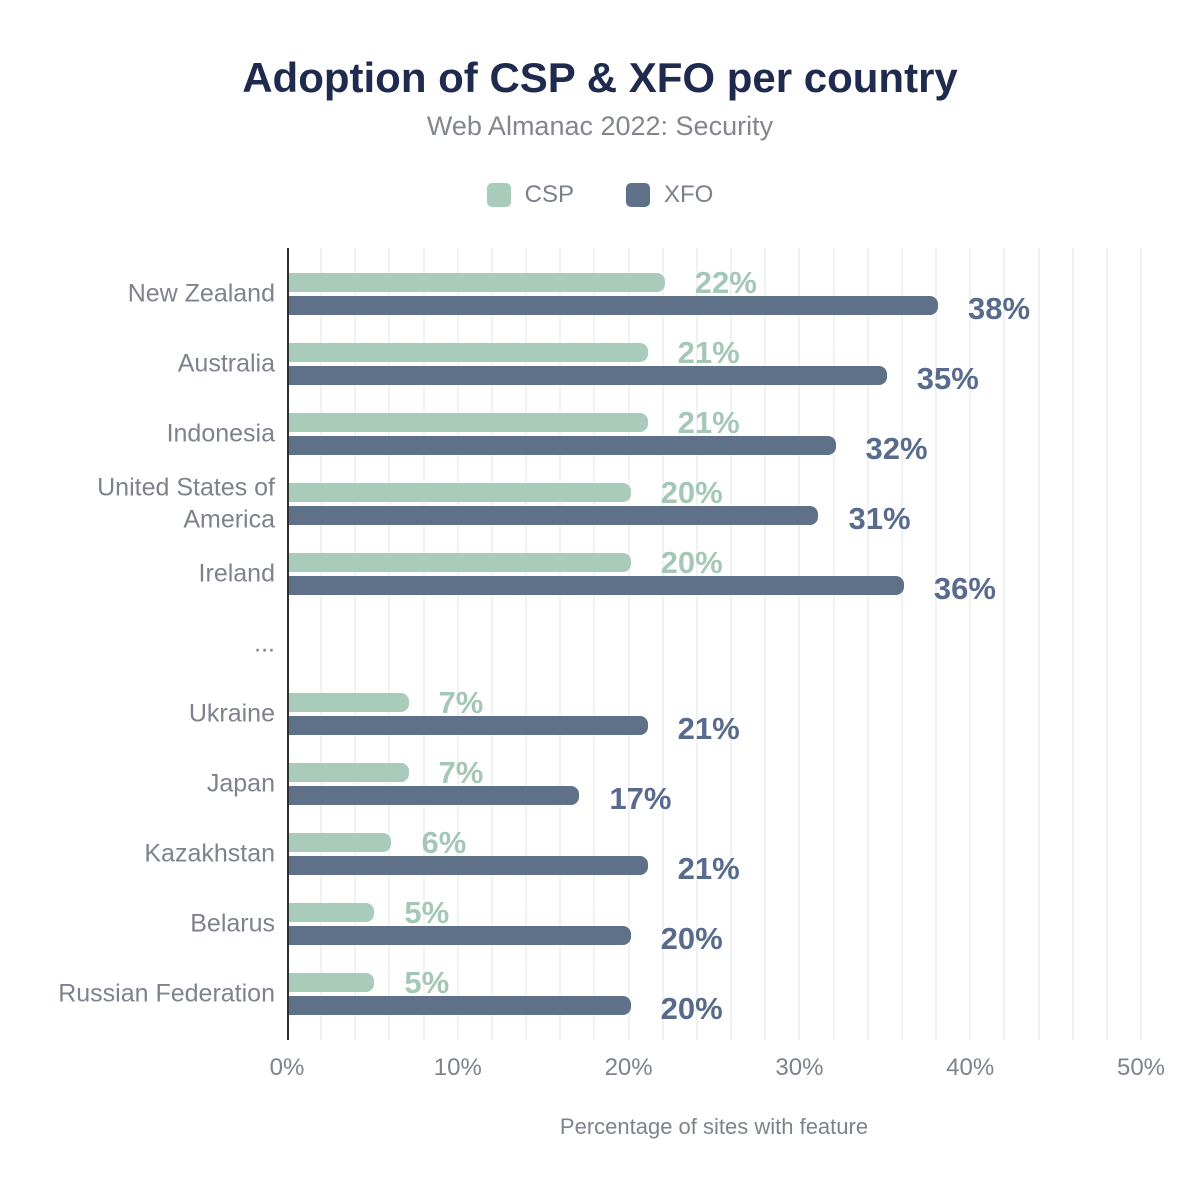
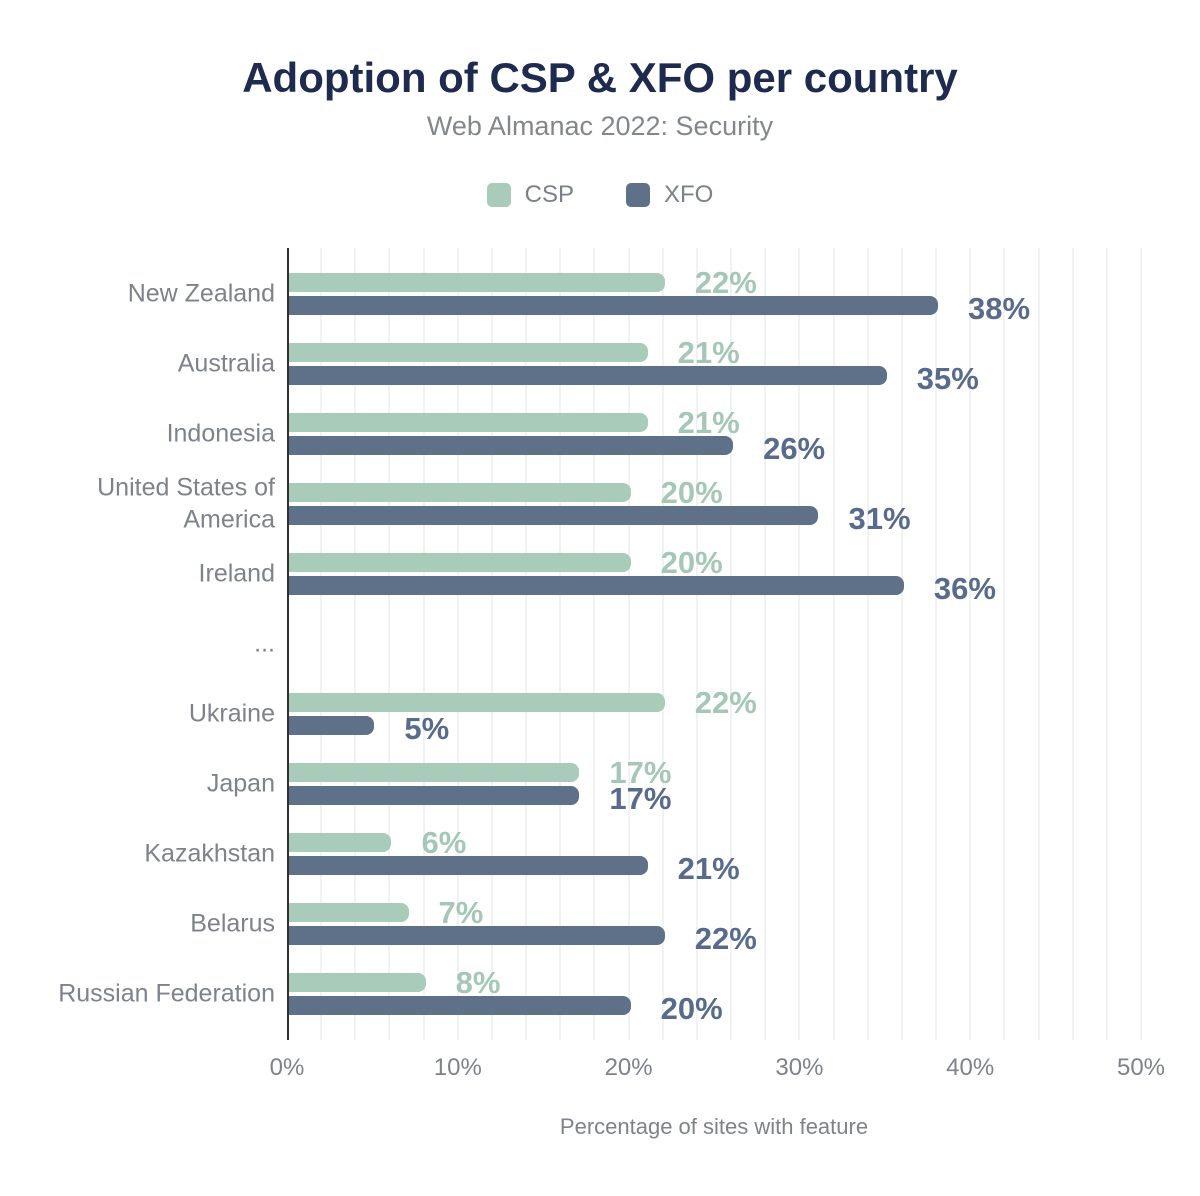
XFO/Indonesia: 32% -> 26%
CSP/Ukraine: 7% -> 22%
XFO/Ukraine: 21% -> 5%
CSP/Japan: 7% -> 17%
CSP/Belarus: 5% -> 7%
XFO/Belarus: 20% -> 22%
CSP/Russian Federation: 5% -> 8%
